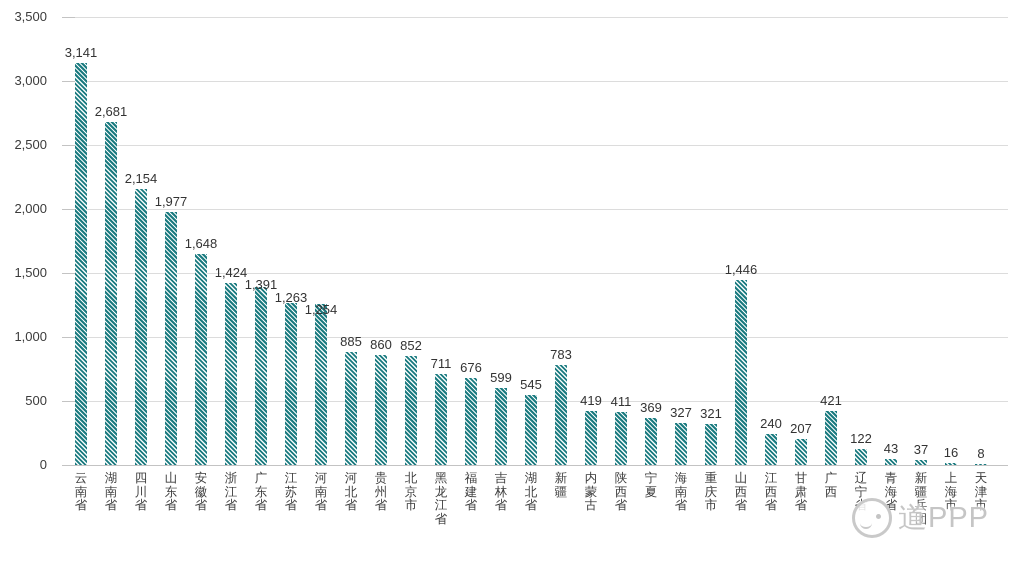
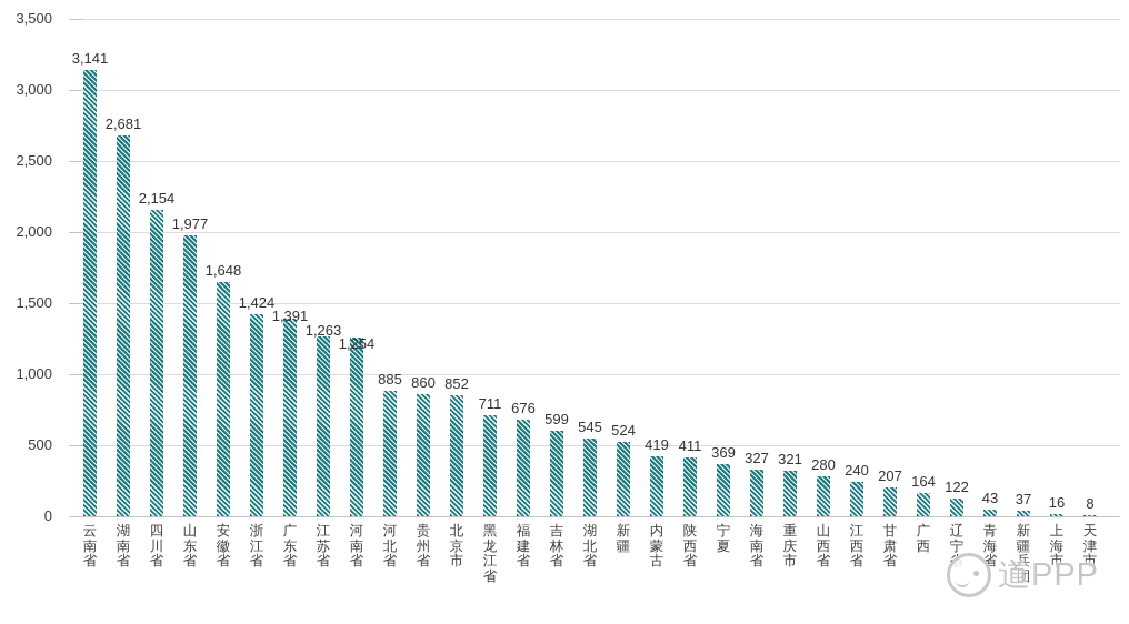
新疆: 783 -> 524
山西省: 1,446 -> 280
广西: 421 -> 164
